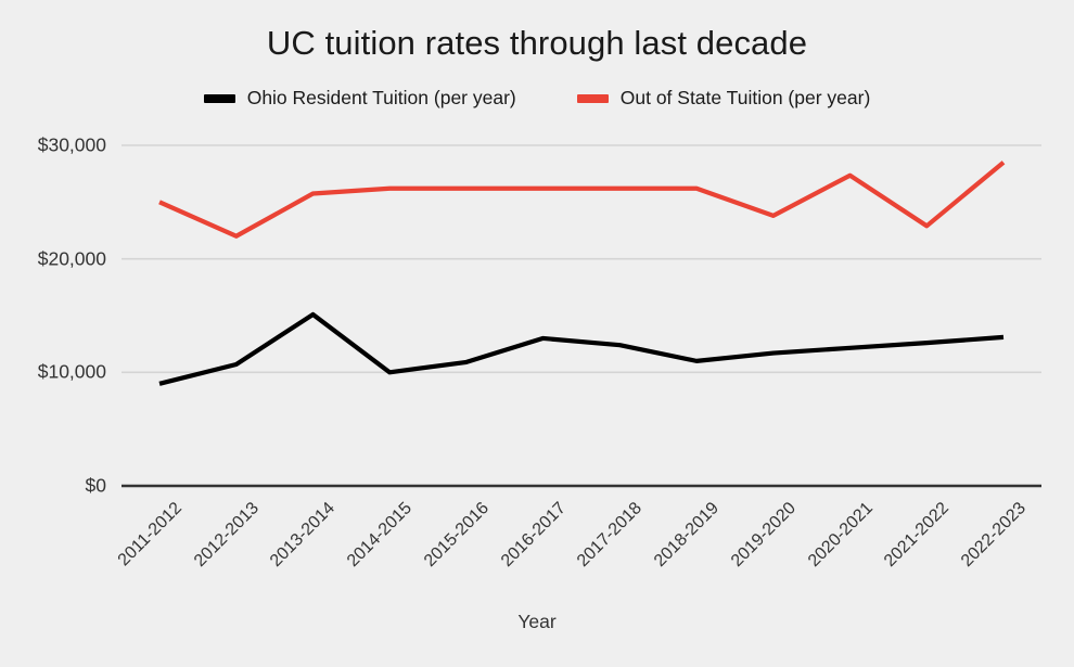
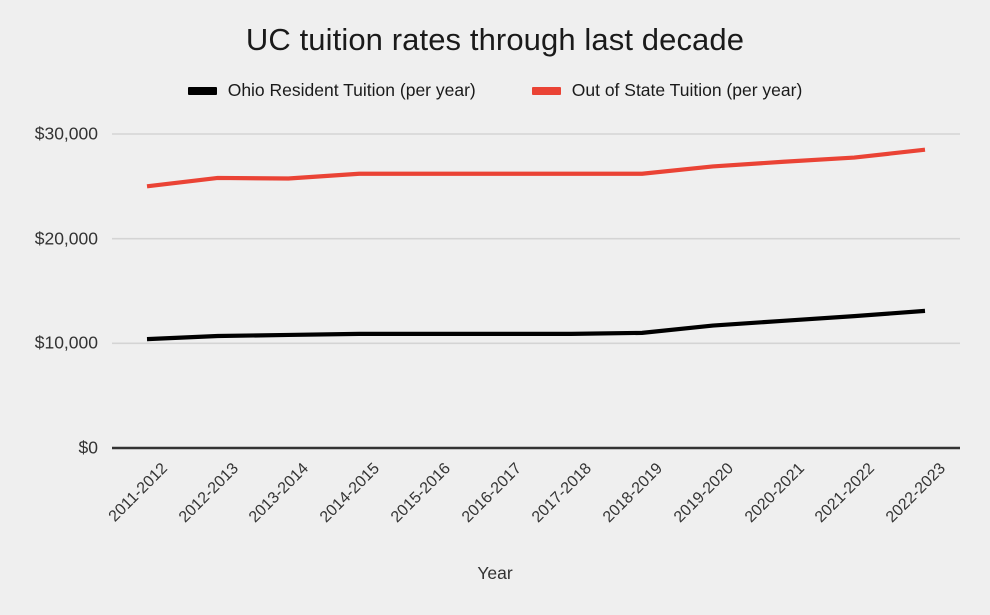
Ohio Resident Tuition (per year)/2011-2012: $9000 -> $10400
Out of State Tuition (per year)/2012-2013: $22000 -> $25800
Ohio Resident Tuition (per year)/2013-2014: $15100 -> $10800
Ohio Resident Tuition (per year)/2014-2015: $10000 -> $10900
Ohio Resident Tuition (per year)/2016-2017: $13000 -> $10900
Ohio Resident Tuition (per year)/2017-2018: $12400 -> $10900
Out of State Tuition (per year)/2019-2020: $23800 -> $26900
Out of State Tuition (per year)/2021-2022: $22900 -> $27800
